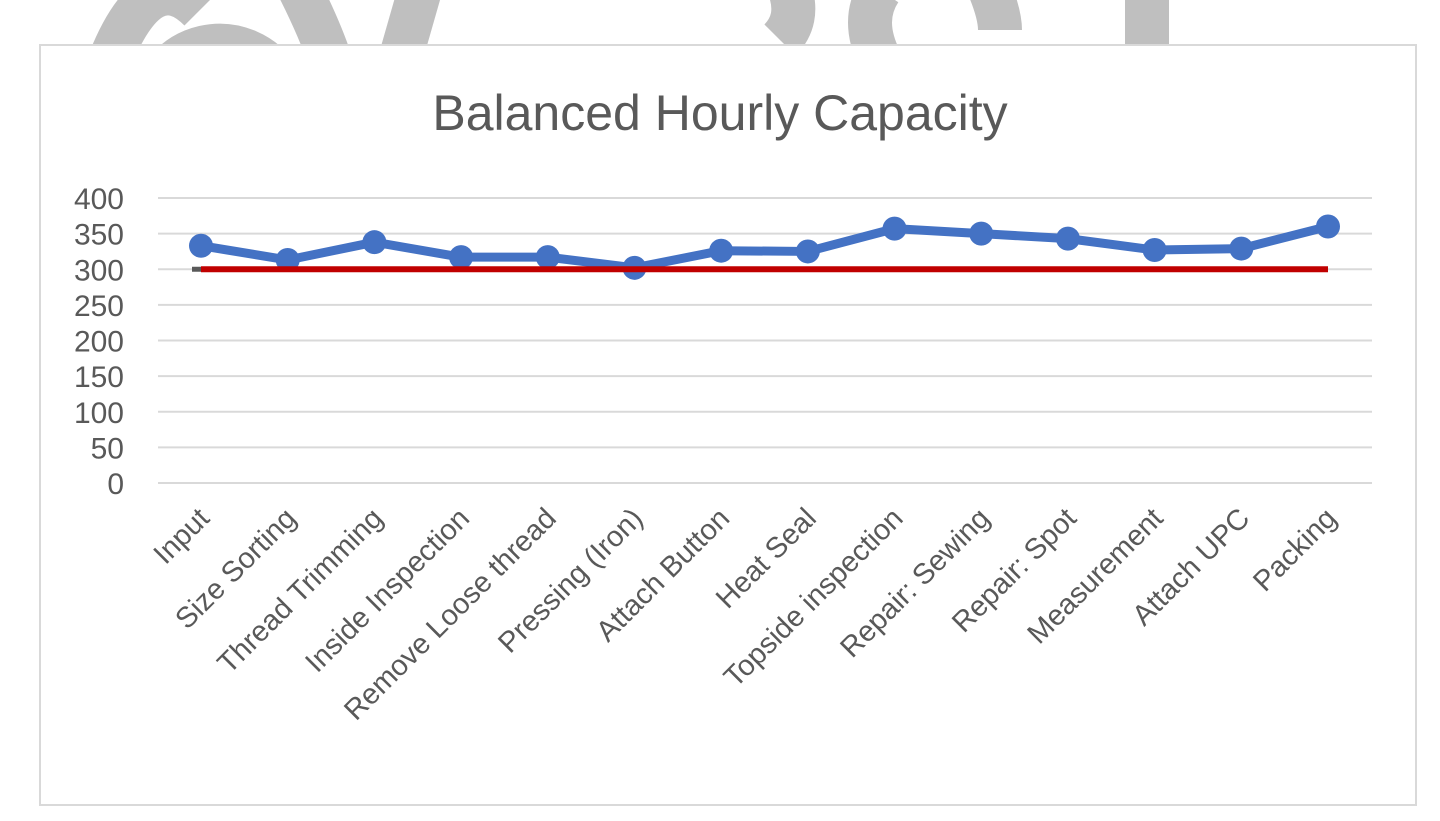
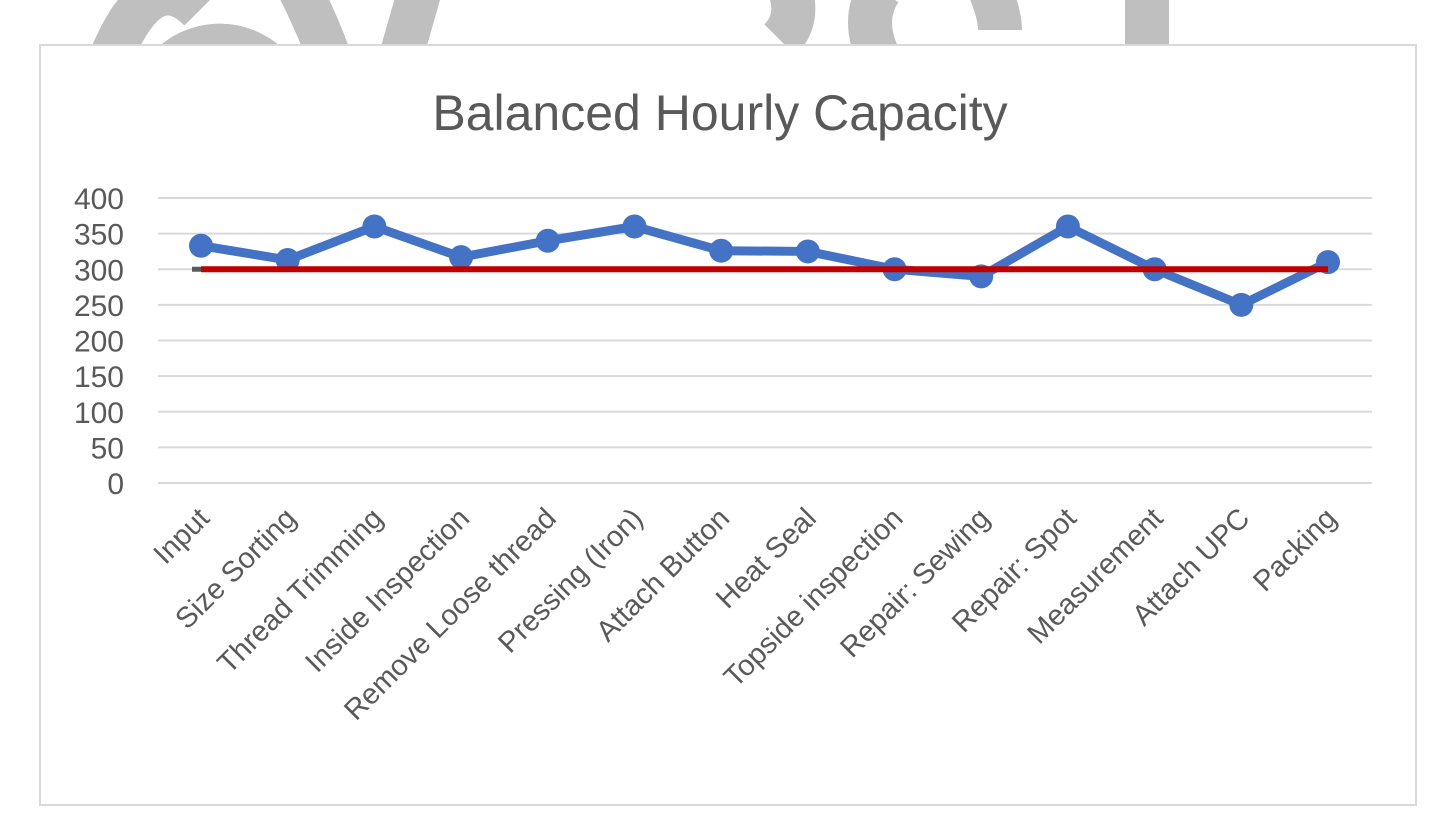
Balanced Hourly Capacity/Thread Trimming: 340 -> 360
Balanced Hourly Capacity/Remove Loose thread: 320 -> 340
Balanced Hourly Capacity/Pressing (Iron): 300 -> 360
Balanced Hourly Capacity/Topside inspection: 360 -> 300
Balanced Hourly Capacity/Repair: Sewing: 350 -> 290
Balanced Hourly Capacity/Repair: Spot: 340 -> 360
Balanced Hourly Capacity/Measurement: 330 -> 300
Balanced Hourly Capacity/Attach UPC: 330 -> 250
Balanced Hourly Capacity/Packing: 360 -> 310
